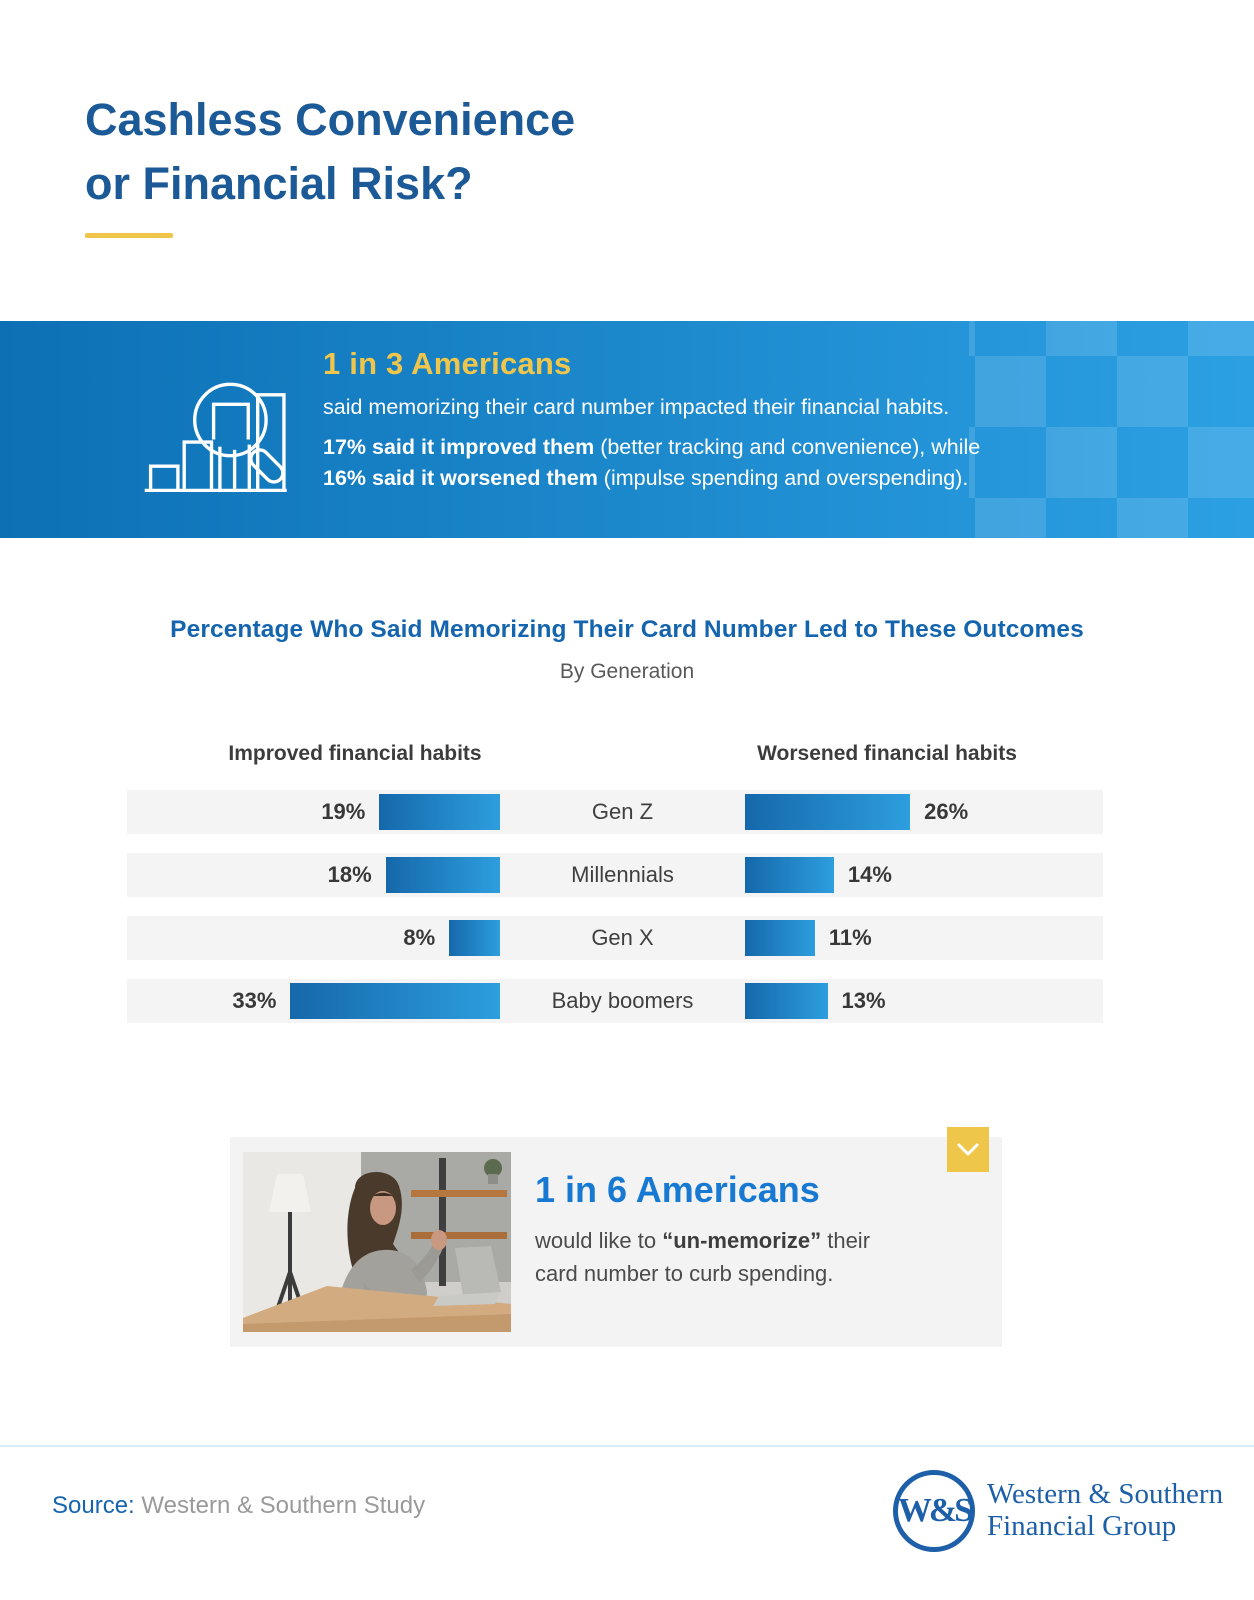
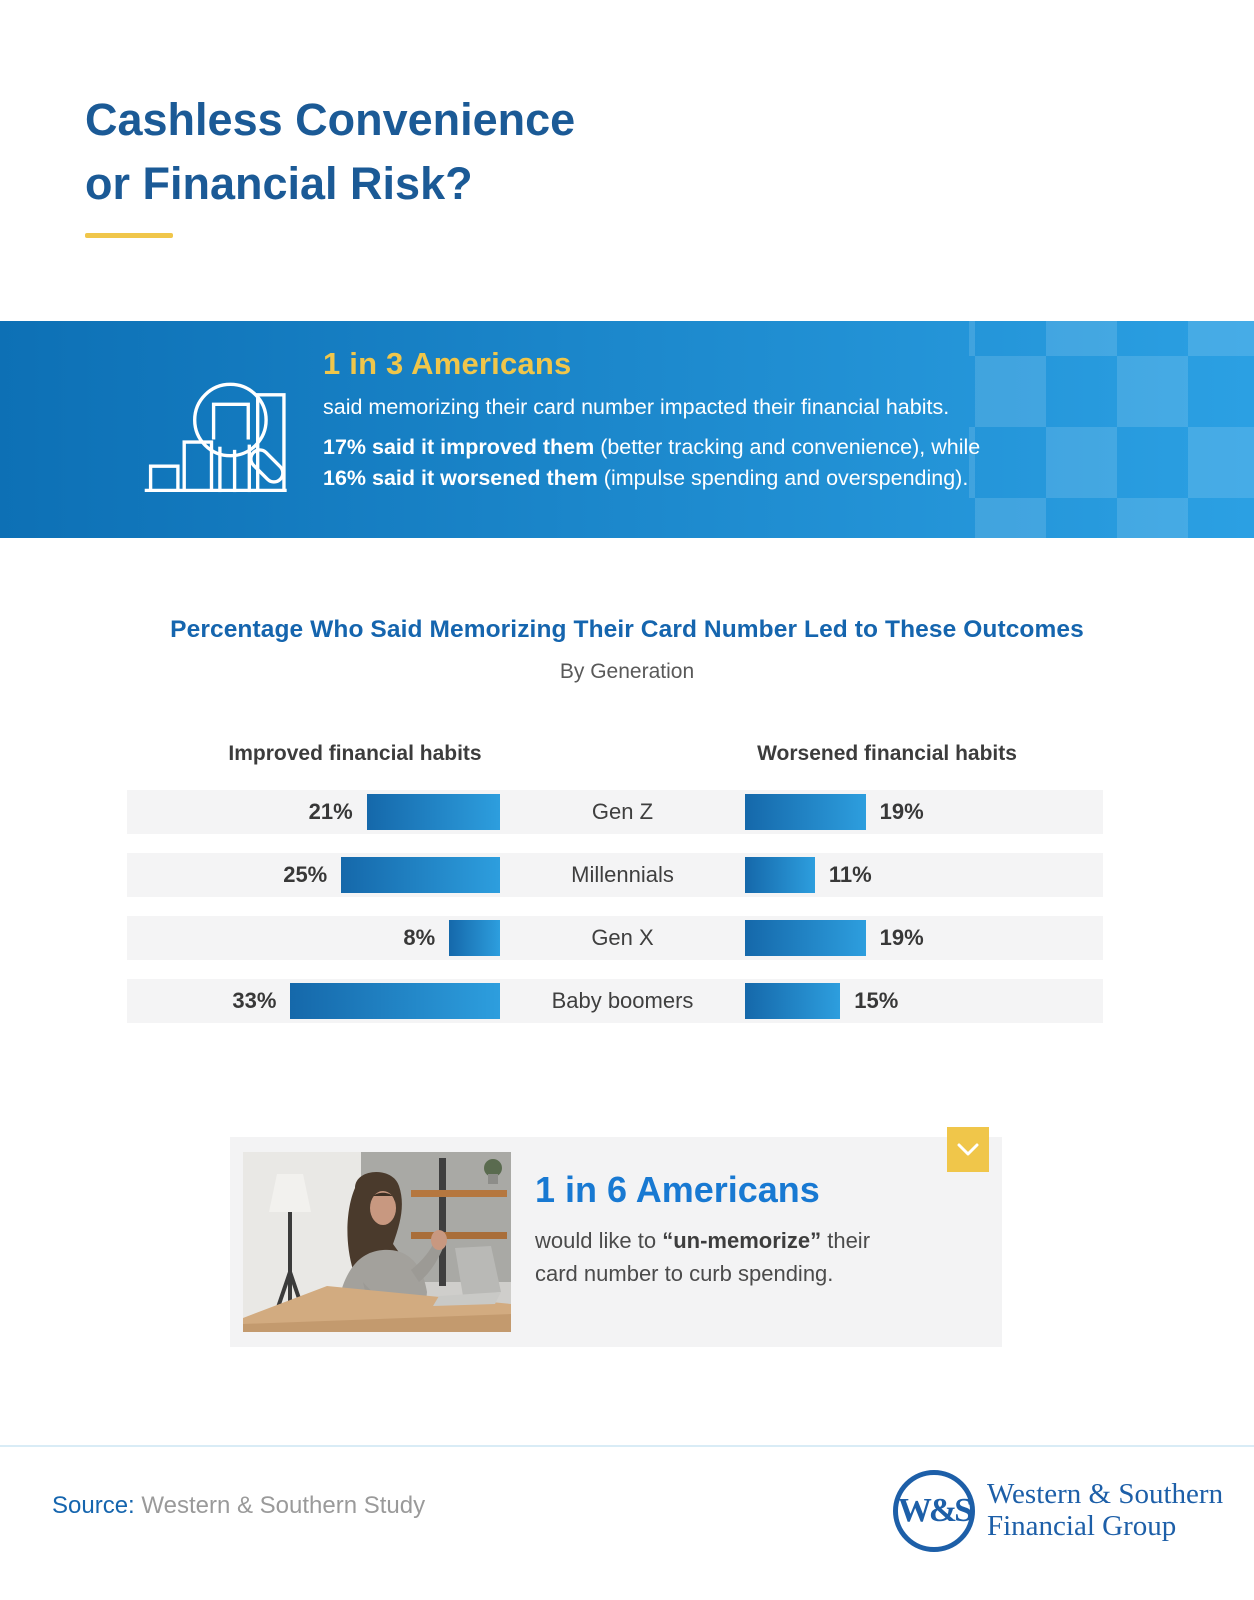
Improved financial habits/Gen Z: 19% -> 21%
Worsened financial habits/Gen Z: 26% -> 19%
Improved financial habits/Millennials: 18% -> 25%
Worsened financial habits/Millennials: 14% -> 11%
Worsened financial habits/Gen X: 11% -> 19%
Worsened financial habits/Baby boomers: 13% -> 15%
